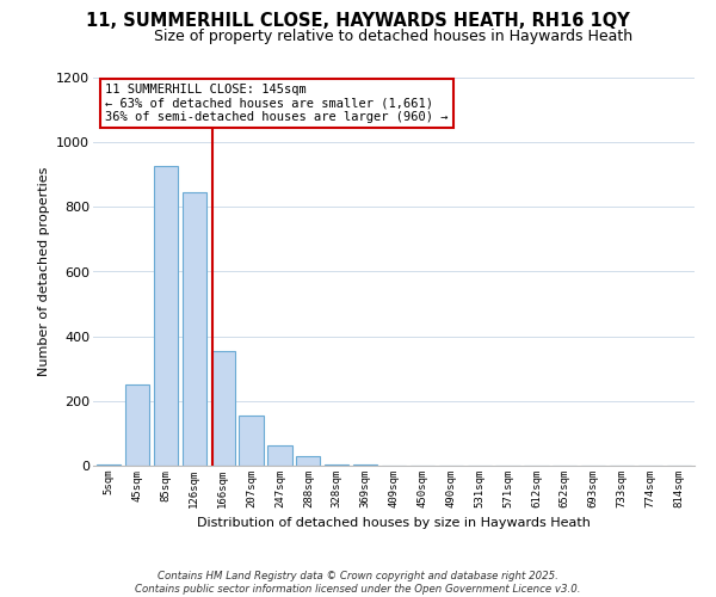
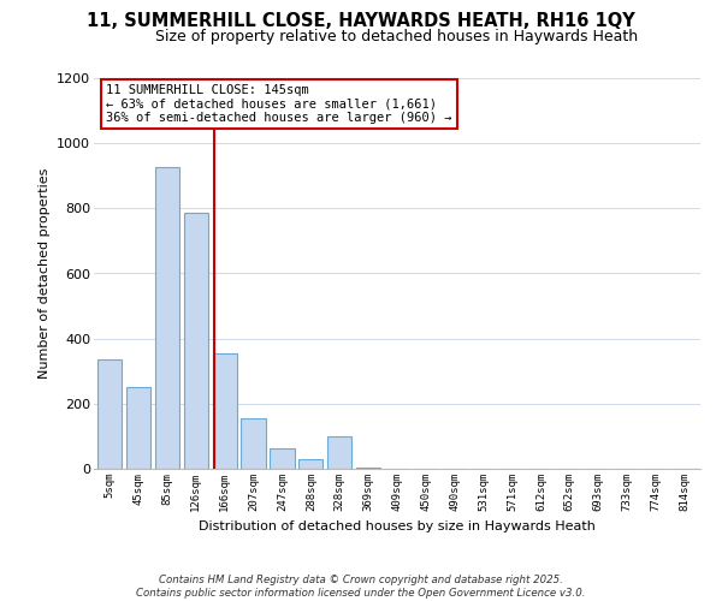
5sqm: 5 -> 335
126sqm: 845 -> 785
328sqm: 5 -> 100
